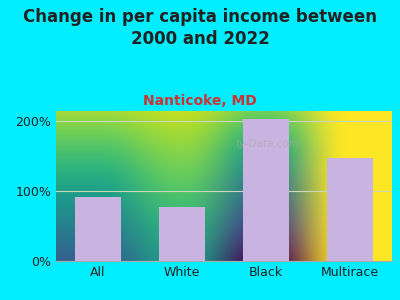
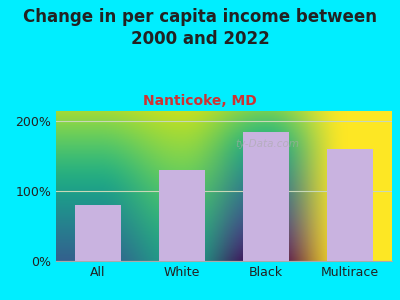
All: 92% -> 80%
White: 78% -> 130%
Black: 204% -> 185%
Multirace: 148% -> 160%
